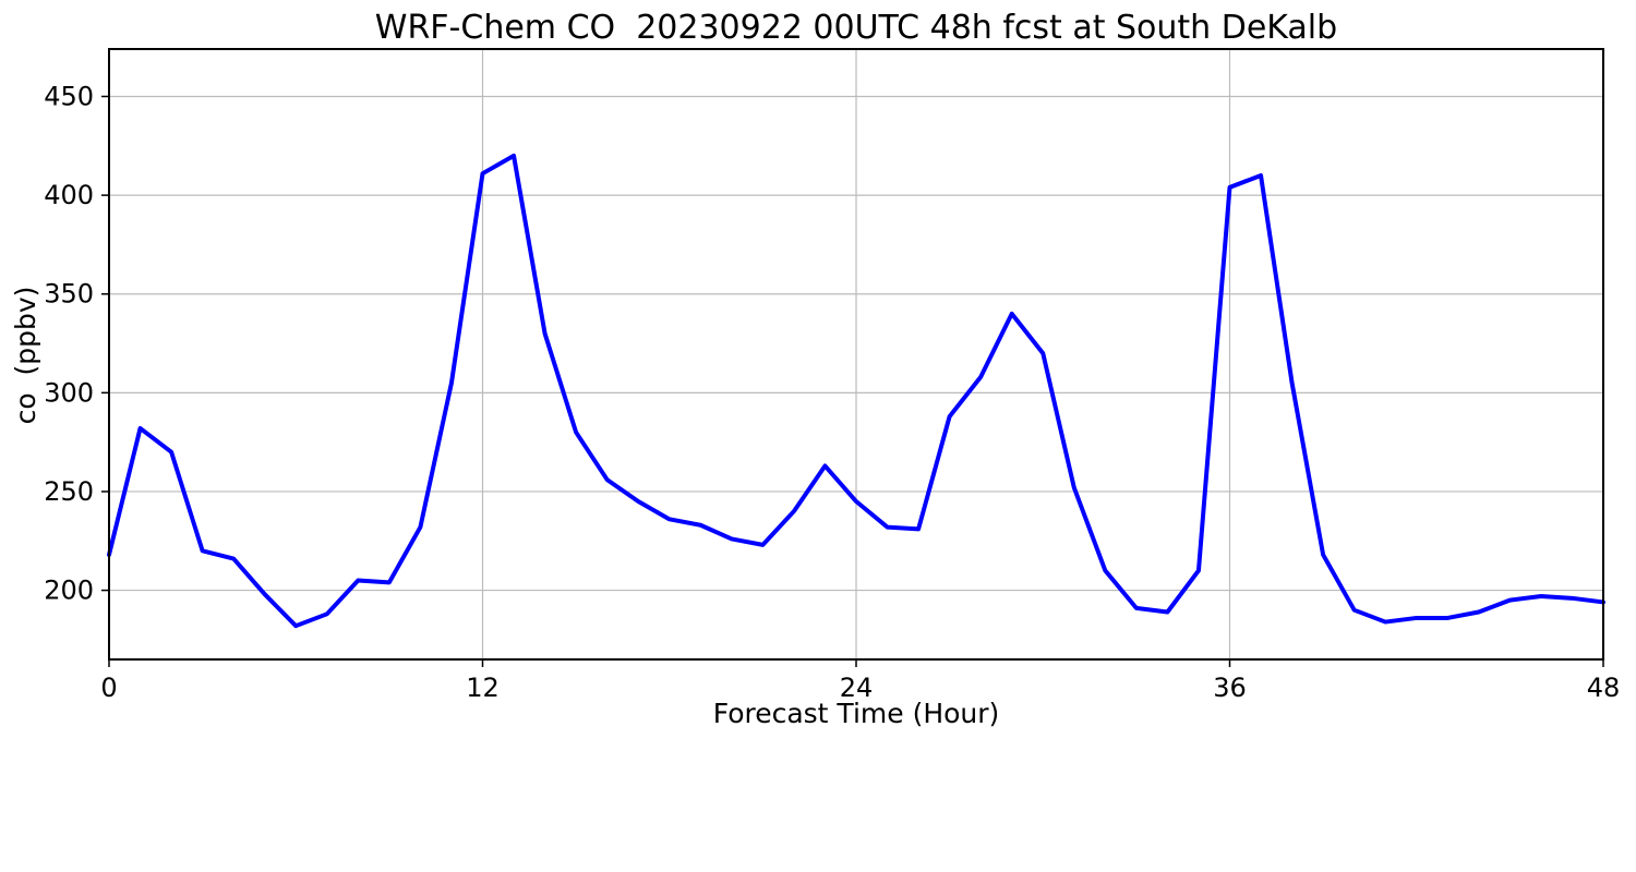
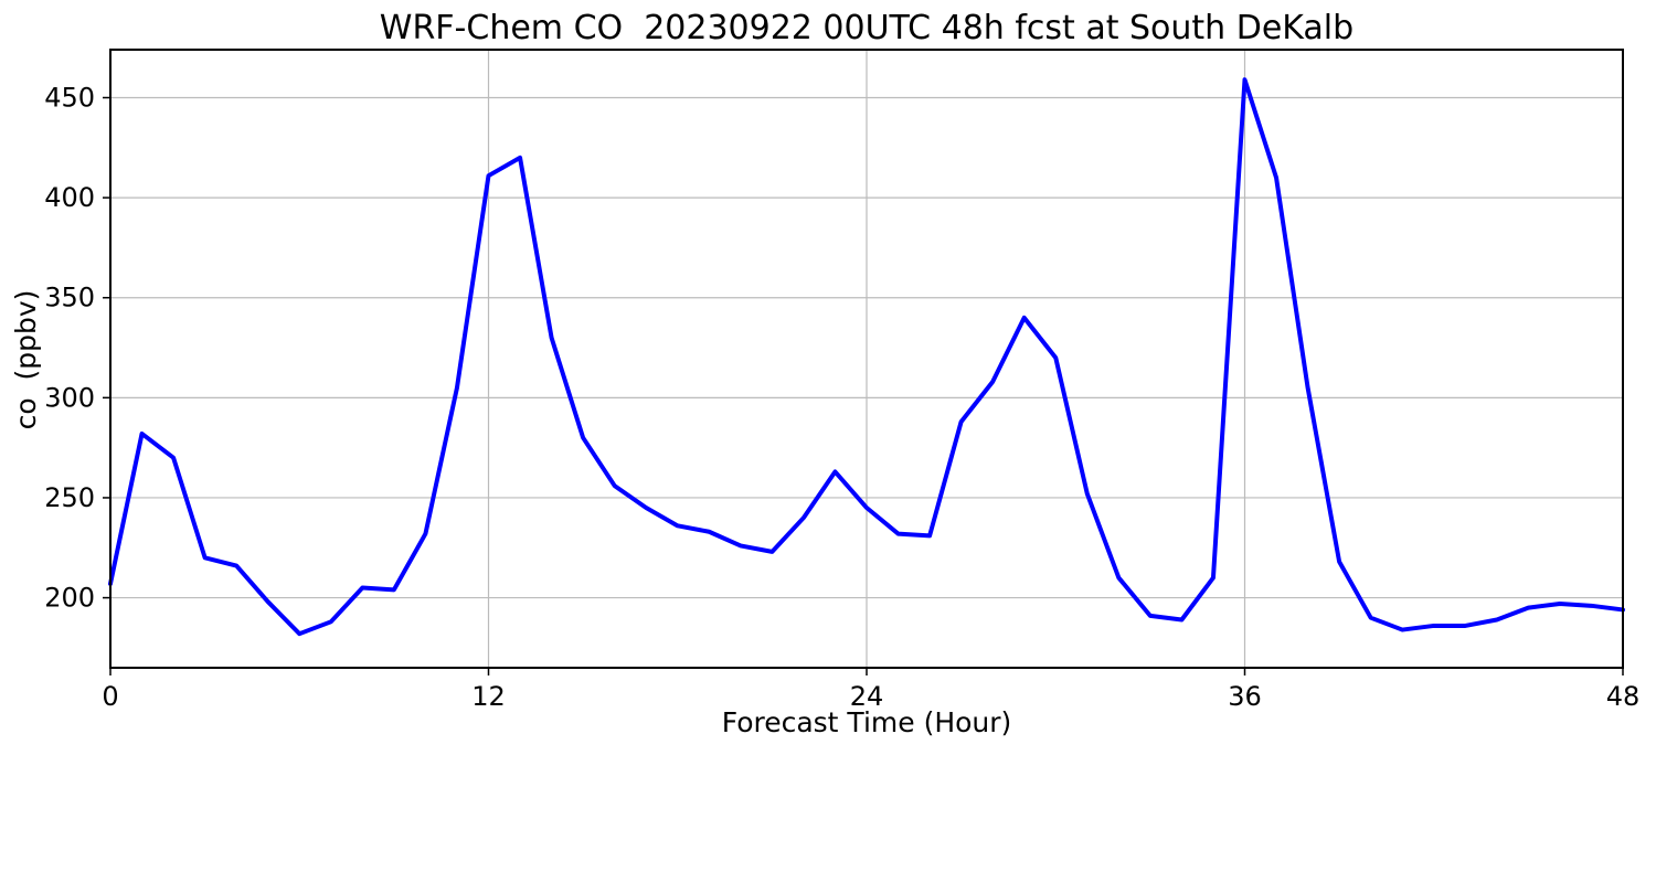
0: 218 -> 207
36: 404 -> 459
